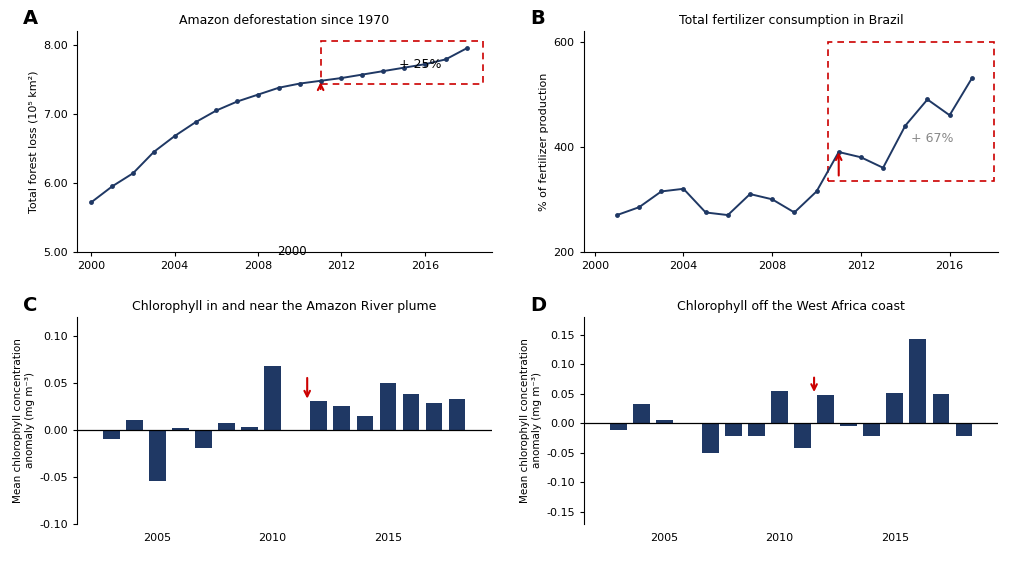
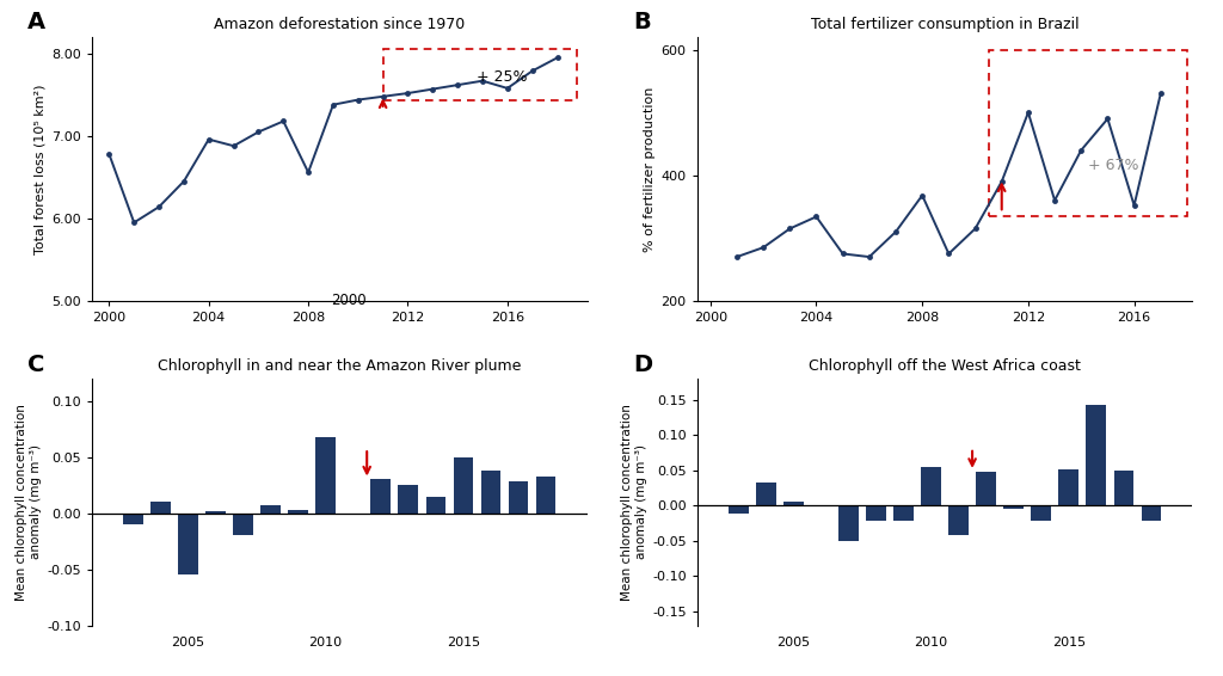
Amazon deforestation since 1970/2000: 5.72 -> 6.78
Amazon deforestation since 1970/2004: 6.68 -> 6.96
Amazon deforestation since 1970/2008: 7.28 -> 6.56
Amazon deforestation since 1970/2016: 7.72 -> 7.58
Total fertilizer consumption in Brazil/2004: 320 -> 334
Total fertilizer consumption in Brazil/2008: 300 -> 368
Total fertilizer consumption in Brazil/2012: 380 -> 500
Total fertilizer consumption in Brazil/2016: 460 -> 352
